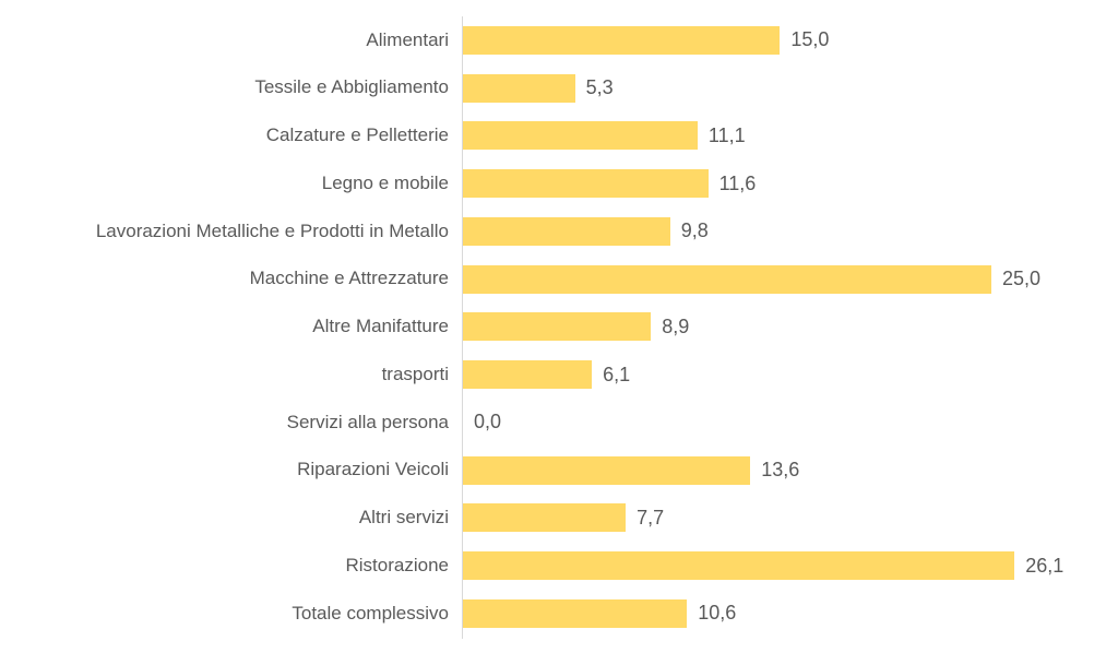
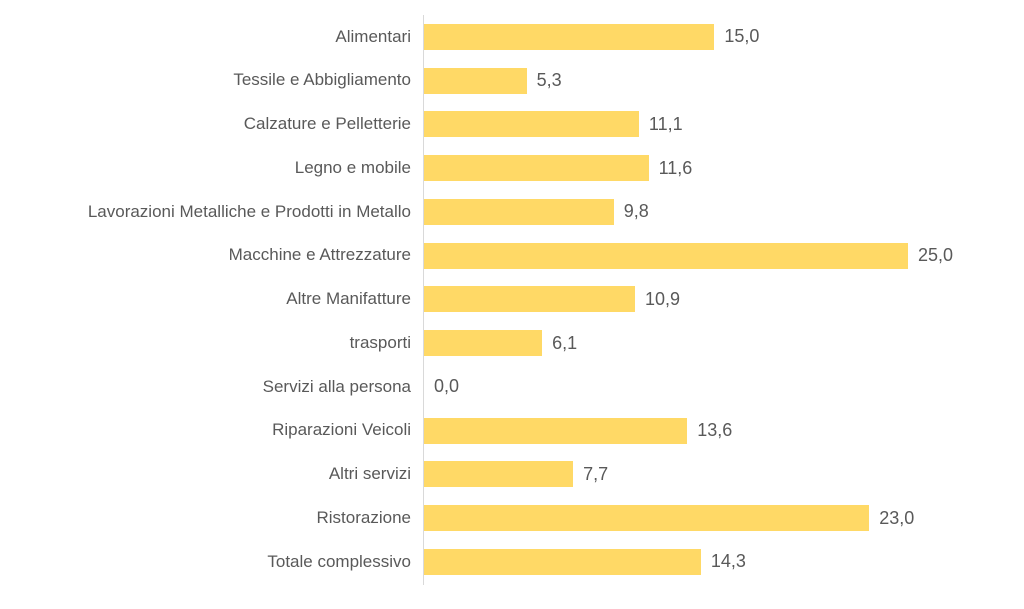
Altre Manifatture: 8,9 -> 10,9
Ristorazione: 26,1 -> 23,0
Totale complessivo: 10,6 -> 14,3
